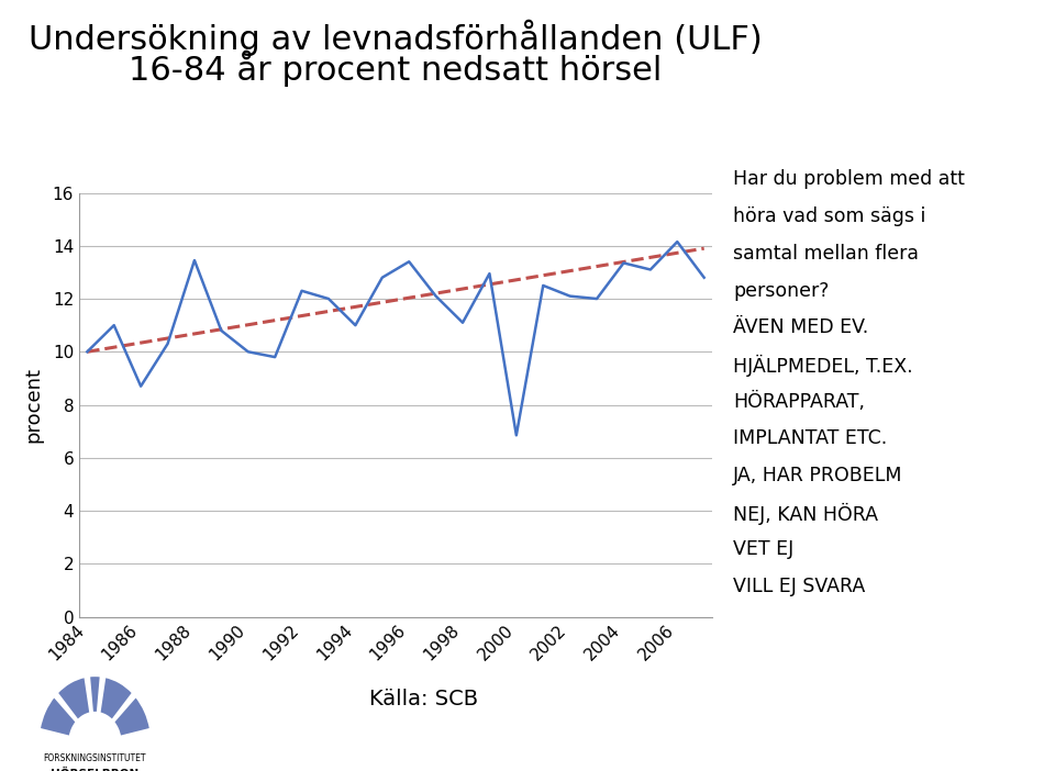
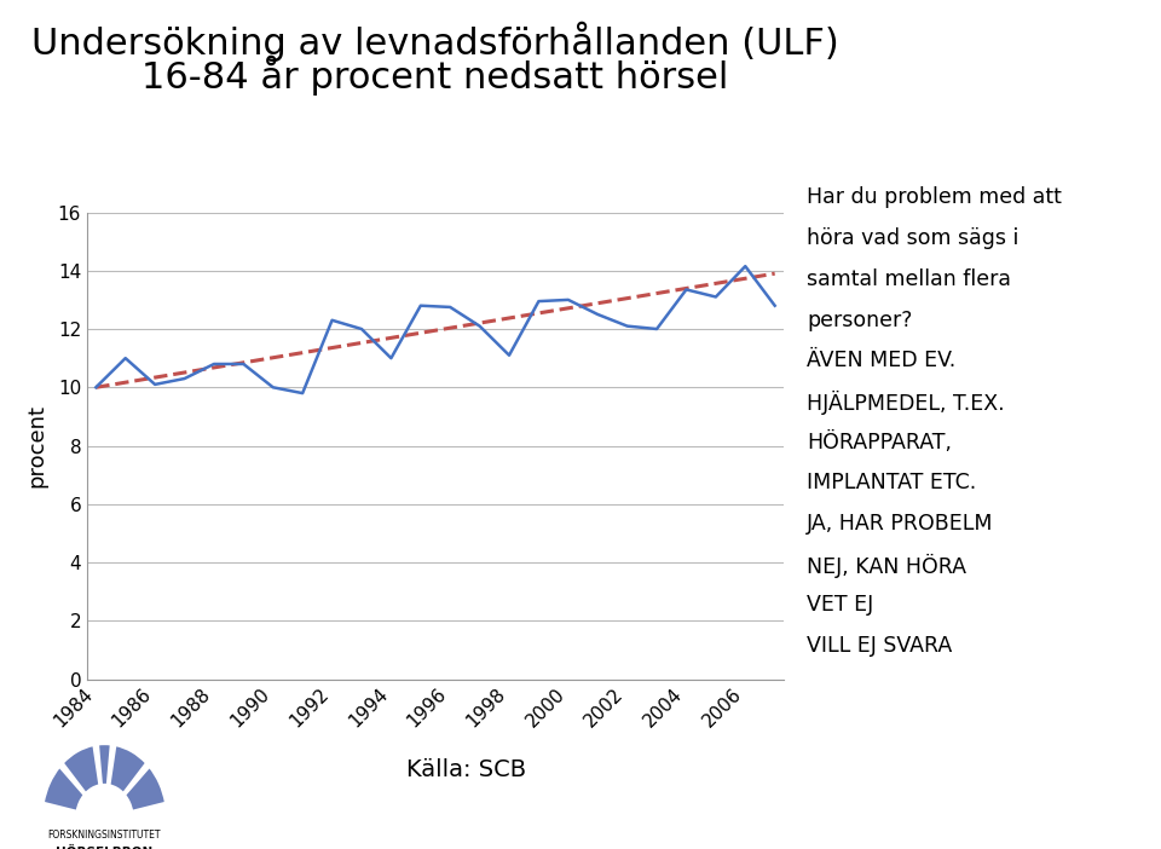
1986: 8.70 -> 10.10
1988: 13.45 -> 10.80
1996: 13.40 -> 12.75
2000: 6.85 -> 13.00
